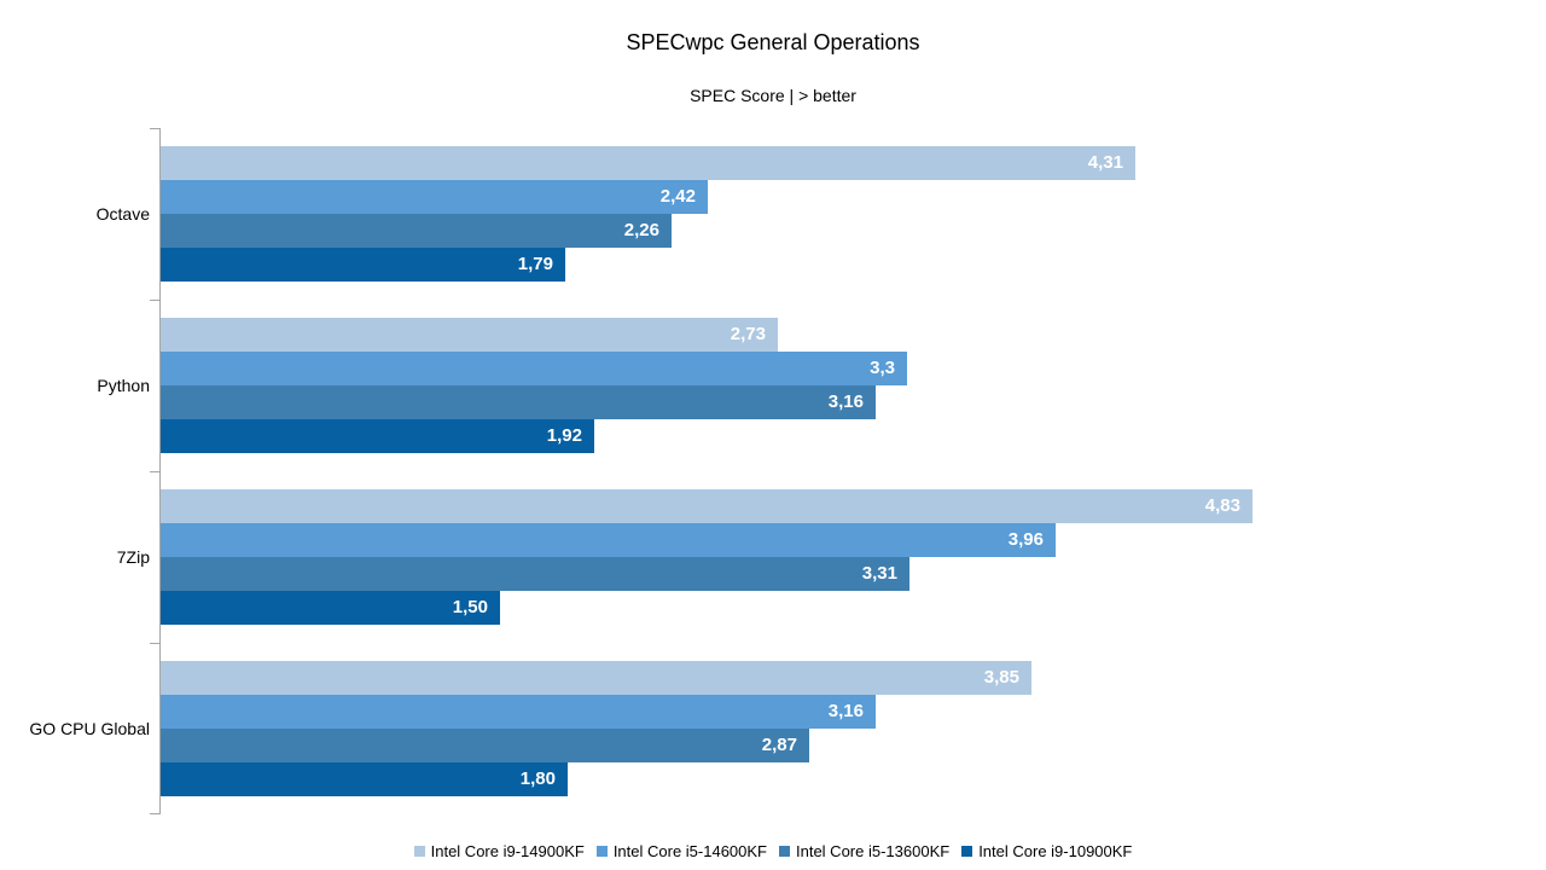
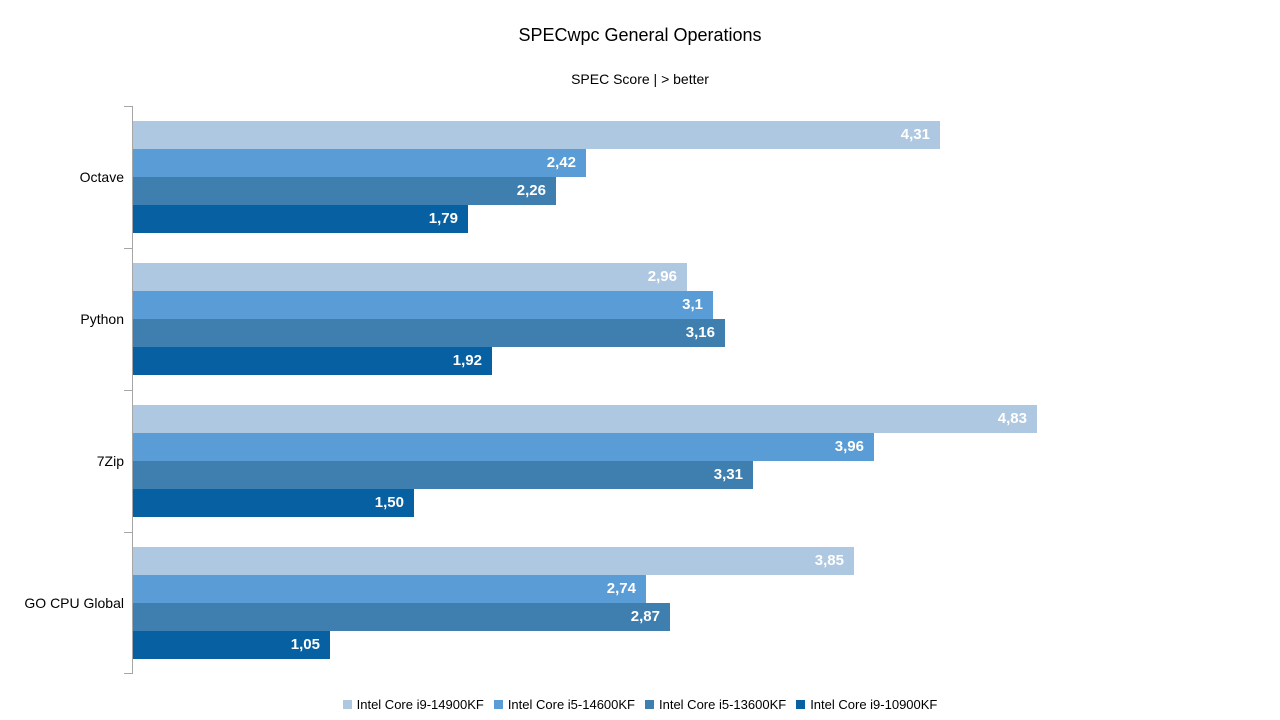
Intel Core i9-14900KF/Python: 2,73 -> 2,96
Intel Core i5-14600KF/Python: 3,3 -> 3,1
Intel Core i5-14600KF/GO CPU Global: 3,16 -> 2,74
Intel Core i9-10900KF/GO CPU Global: 1,80 -> 1,05
